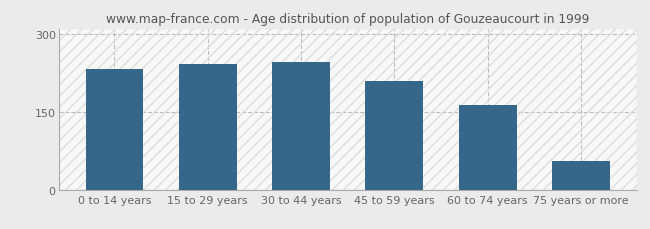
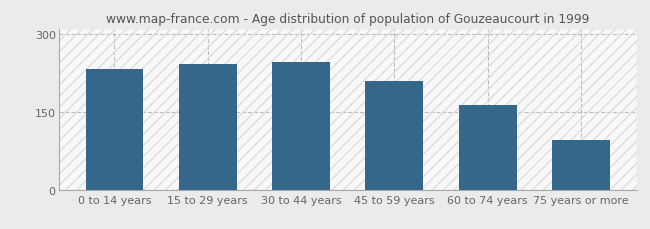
75 years or more: 55 -> 96
